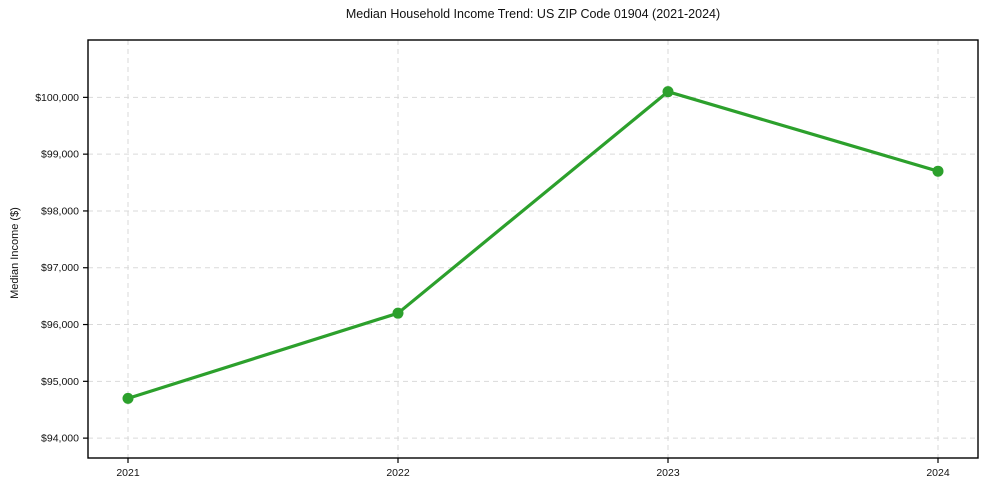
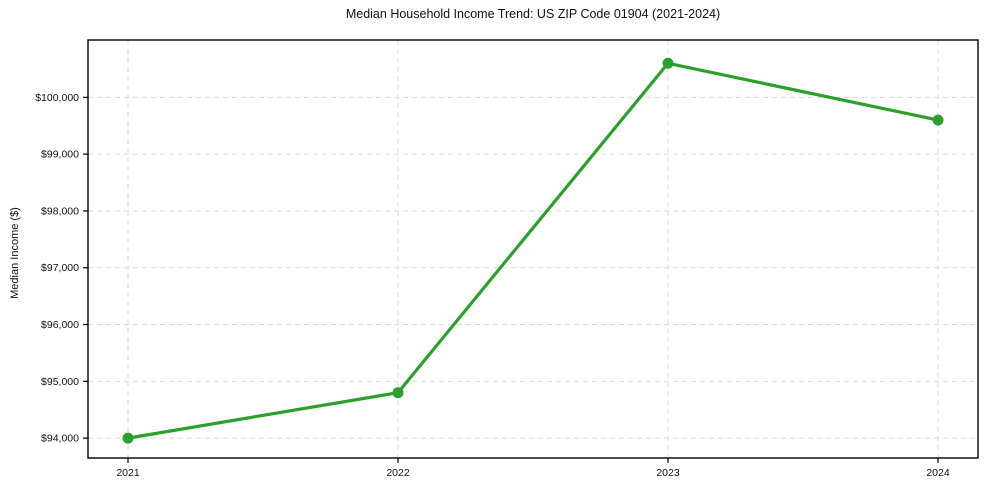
2021: $94700 -> $94000
2022: $96200 -> $94800
2023: $100100 -> $100600
2024: $98700 -> $99600
